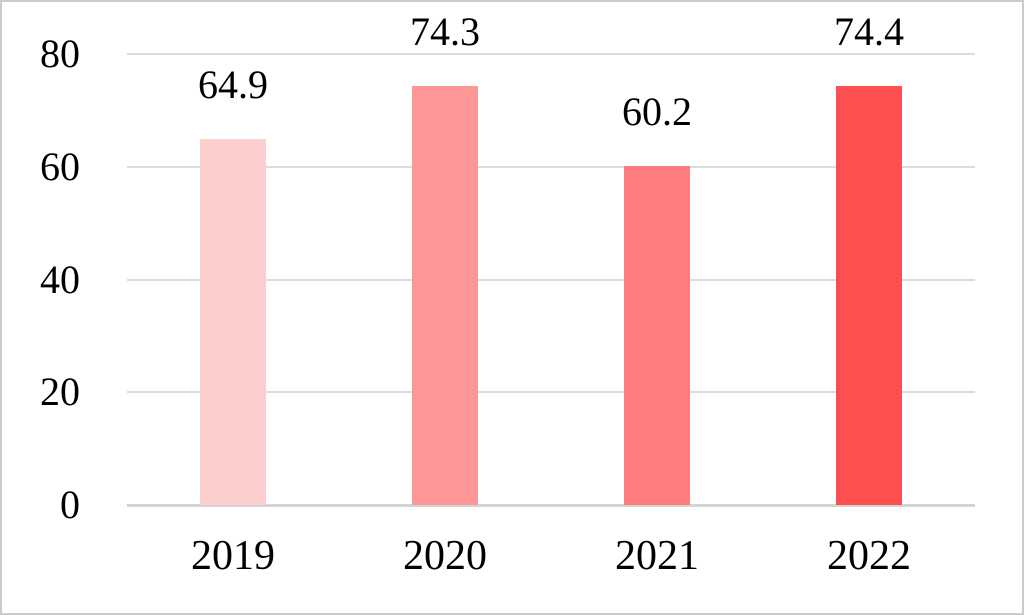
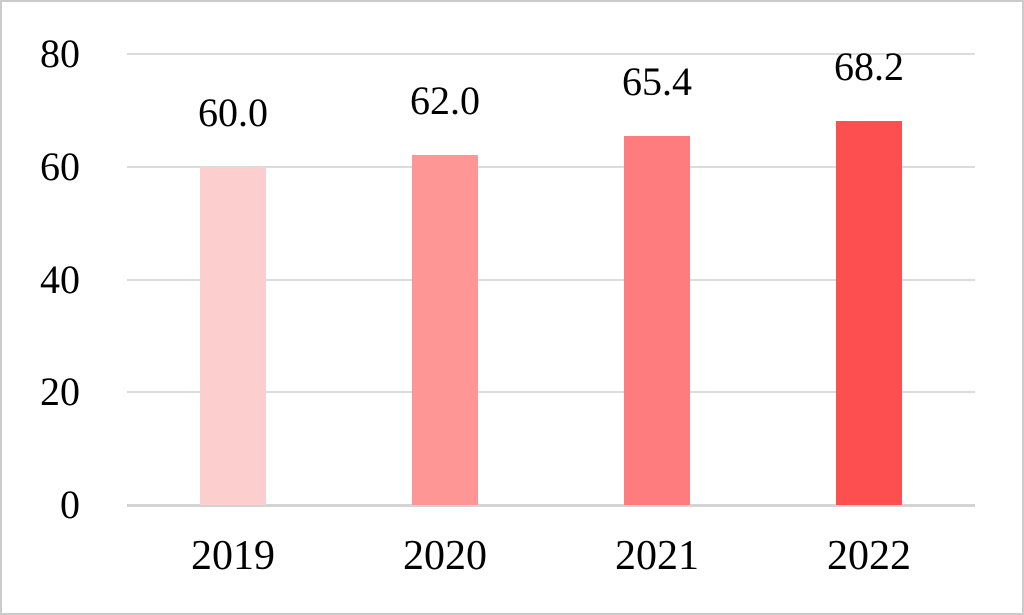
2019: 64.9 -> 60.0
2020: 74.3 -> 62.0
2021: 60.2 -> 65.4
2022: 74.4 -> 68.2
